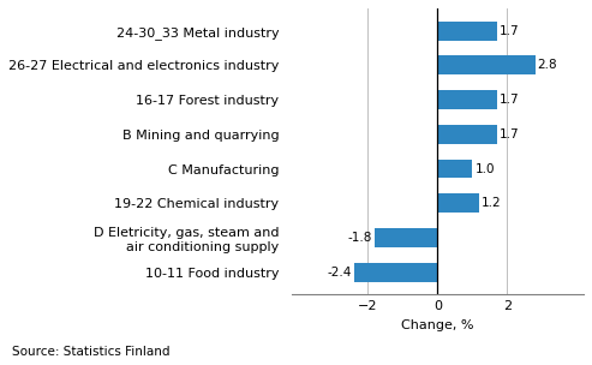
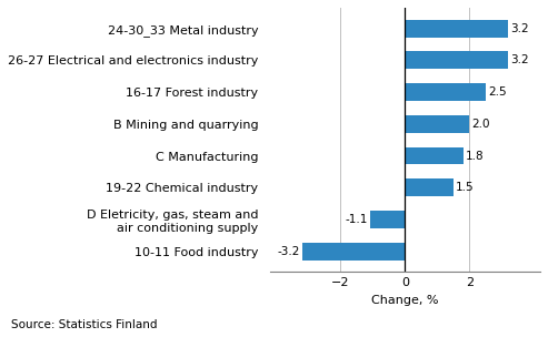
24-30_33 Metal industry: 1.7 -> 3.2
26-27 Electrical and electronics industry: 2.8 -> 3.2
16-17 Forest industry: 1.7 -> 2.5
B Mining and quarrying: 1.7 -> 2.0
C Manufacturing: 1.0 -> 1.8
19-22 Chemical industry: 1.2 -> 1.5
D Eletricity, gas, steam and air conditioning supply: -1.8 -> -1.1
10-11 Food industry: -2.4 -> -3.2
